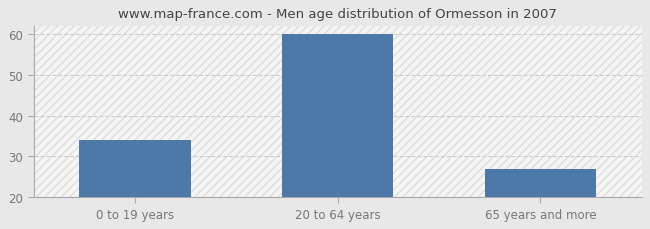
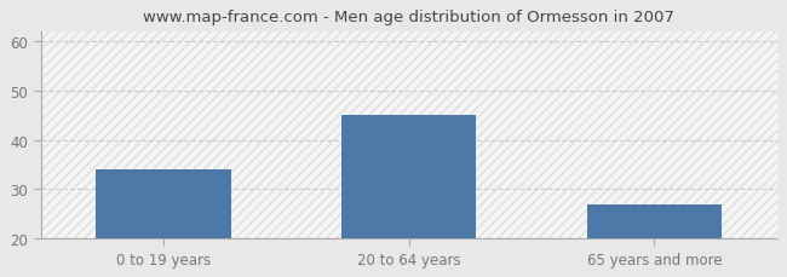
20 to 64 years: 60 -> 45
